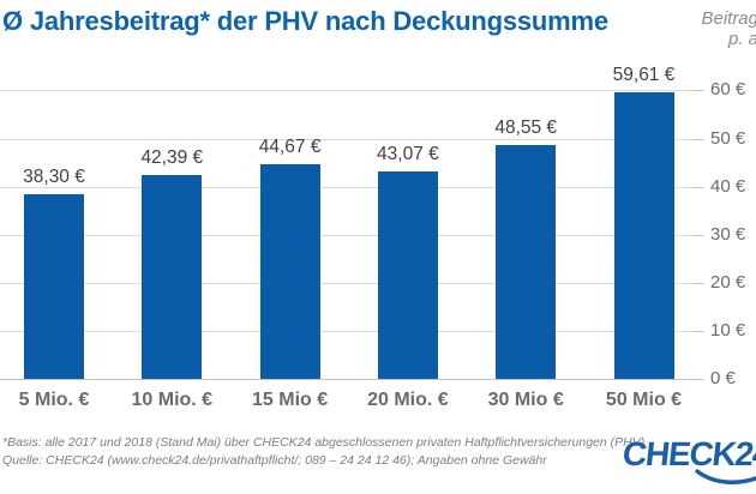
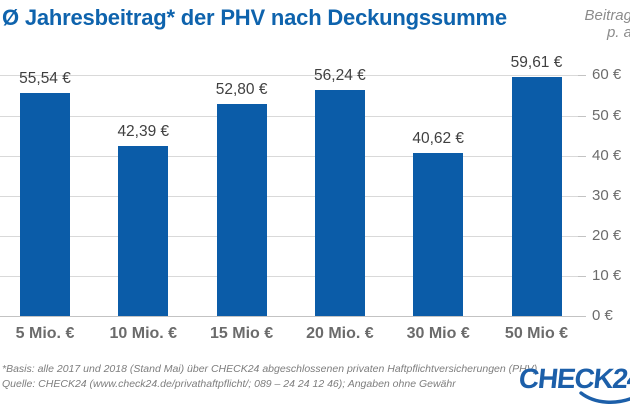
5 Mio. €: 38,30 -> 55,54
15 Mio €: 44,67 -> 52,80
20 Mio. €: 43,07 -> 56,24
30 Mio €: 48,55 -> 40,62
